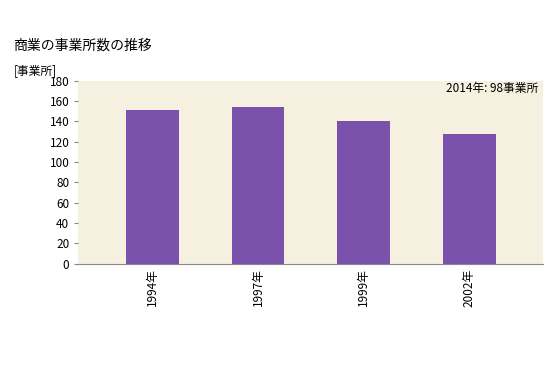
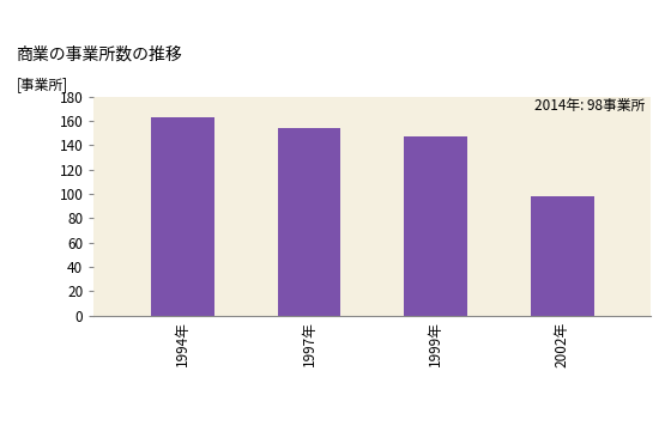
1994年: 151 -> 163
1999年: 140 -> 147
2002年: 127 -> 98
